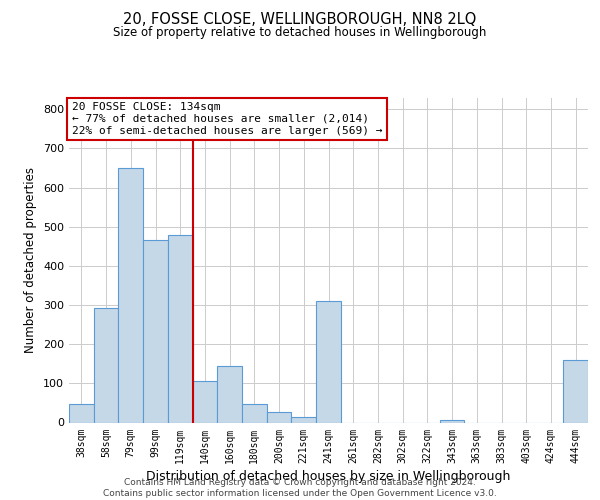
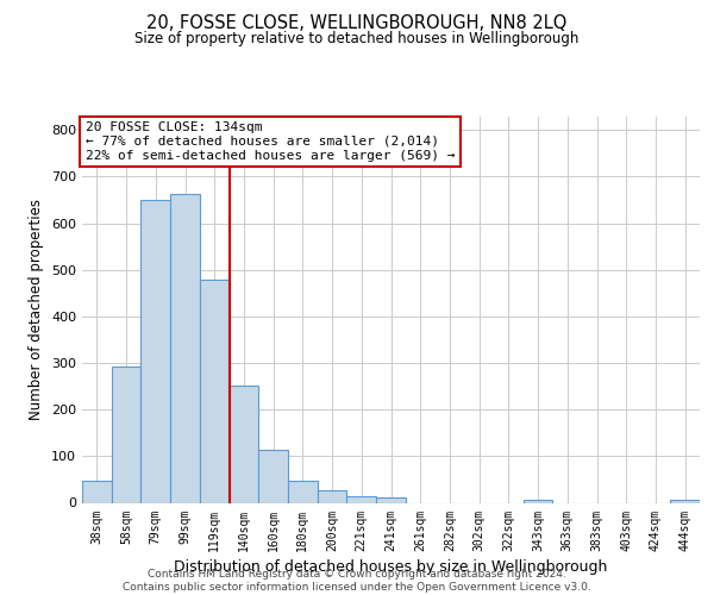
99sqm: 465 -> 662
140sqm: 105 -> 251
160sqm: 145 -> 113
241sqm: 310 -> 12
444sqm: 160 -> 7
